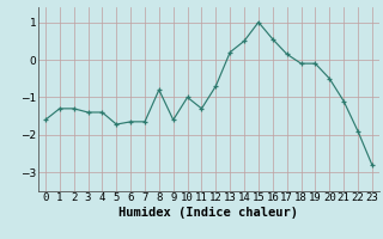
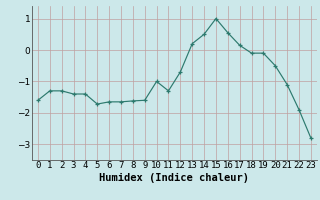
8: -0.80 -> -1.62
